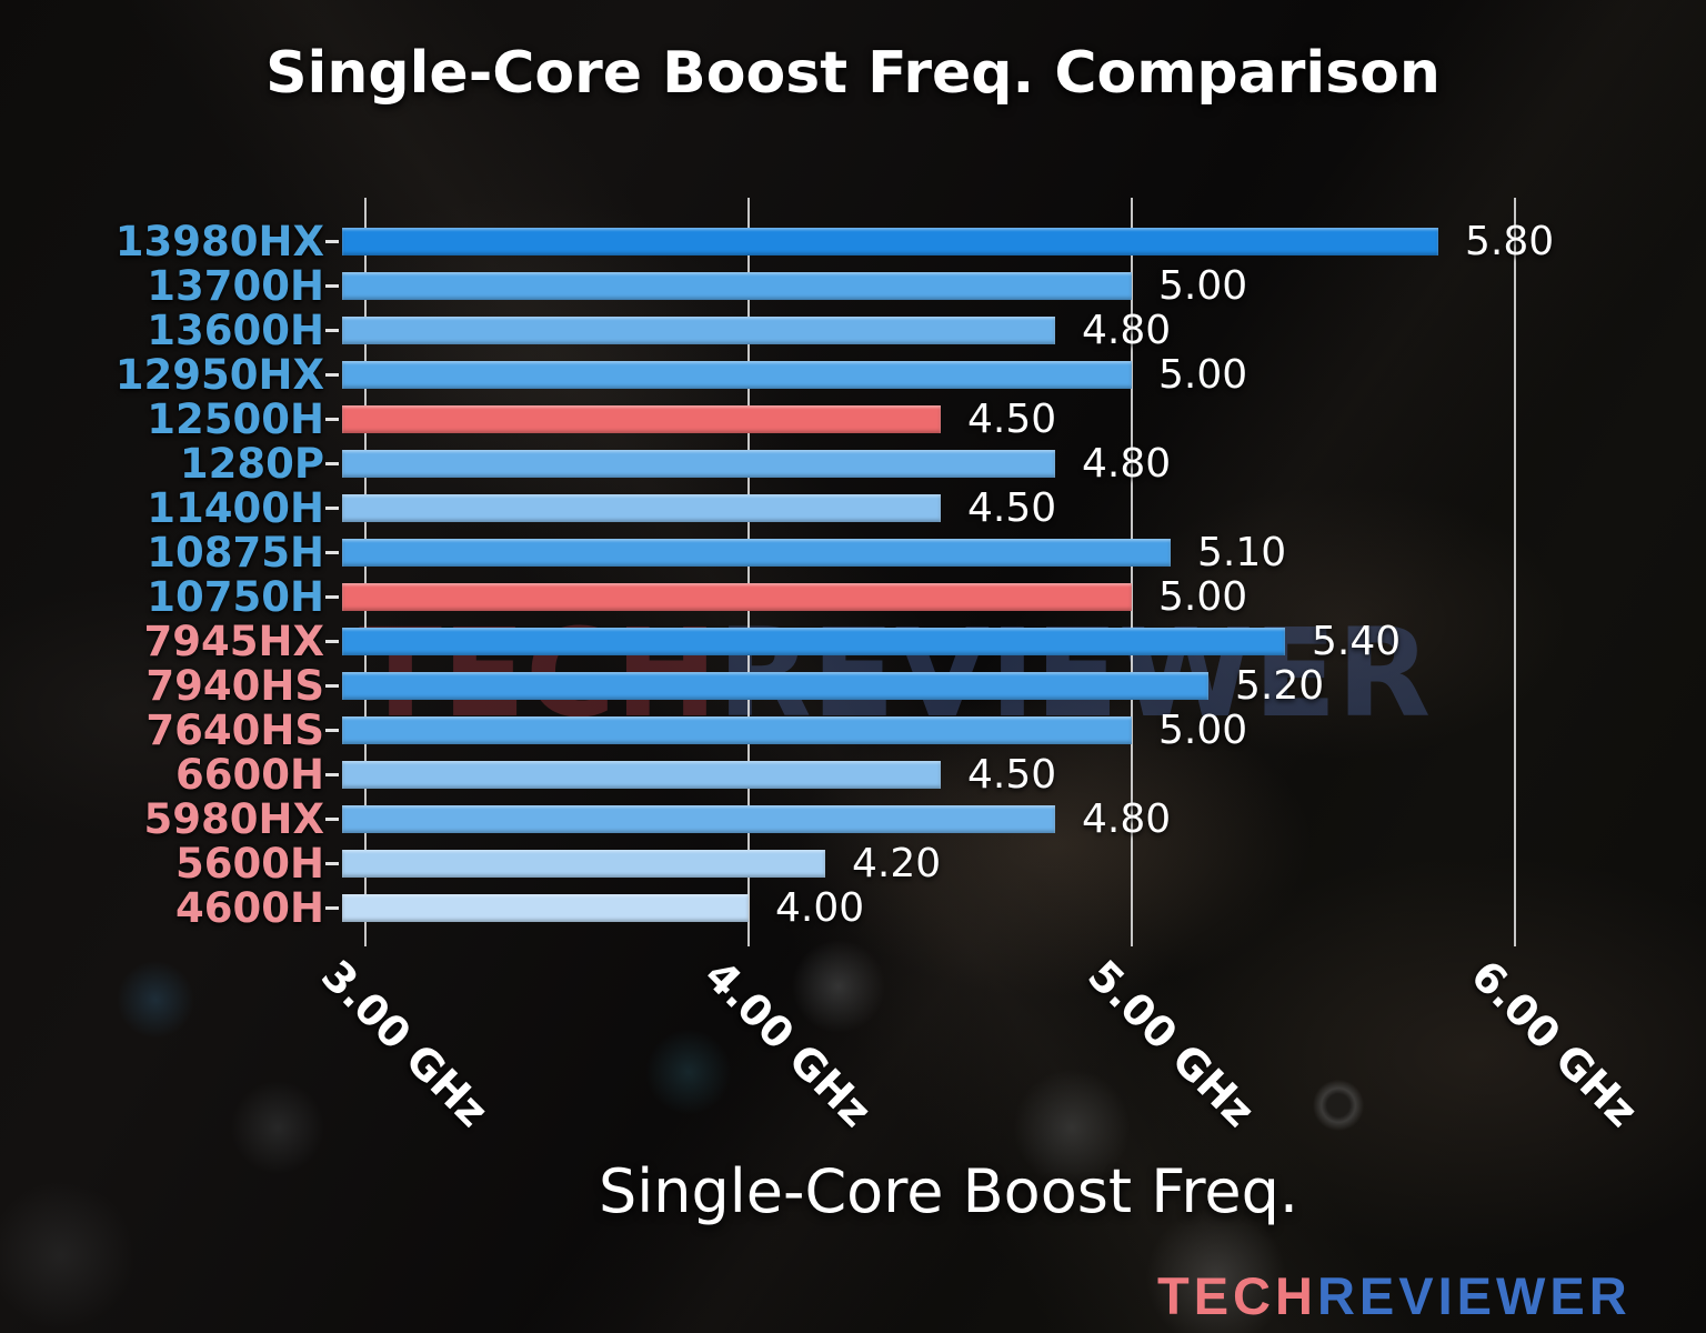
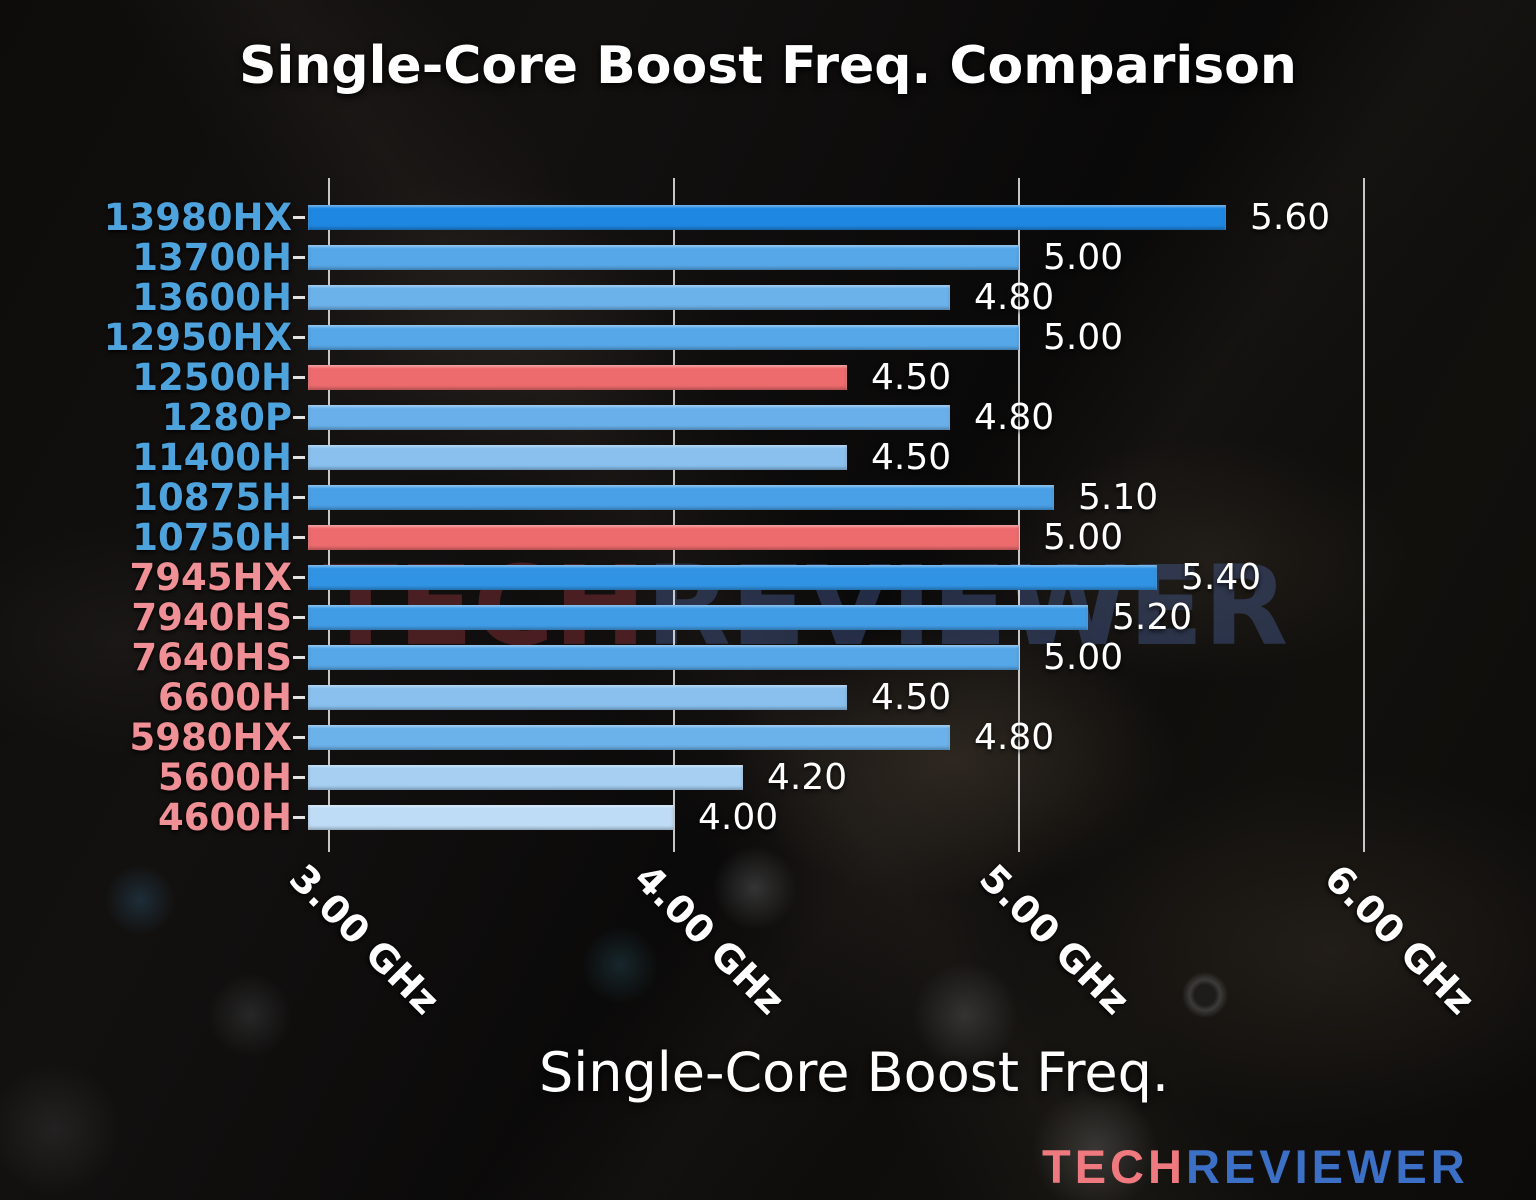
13980HX: 5.80 -> 5.60
